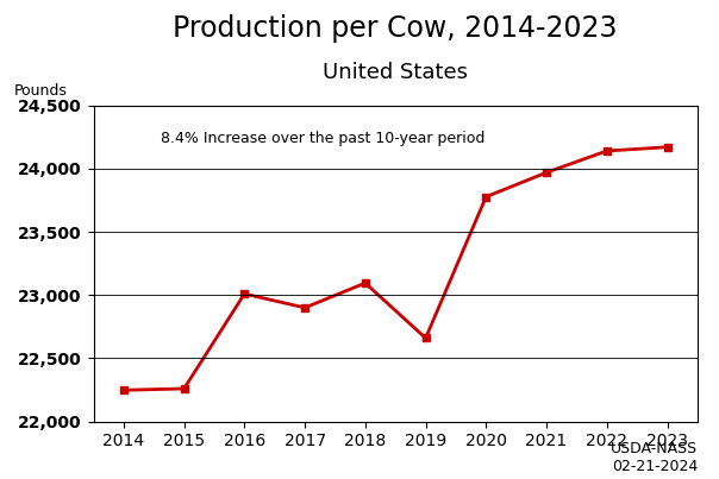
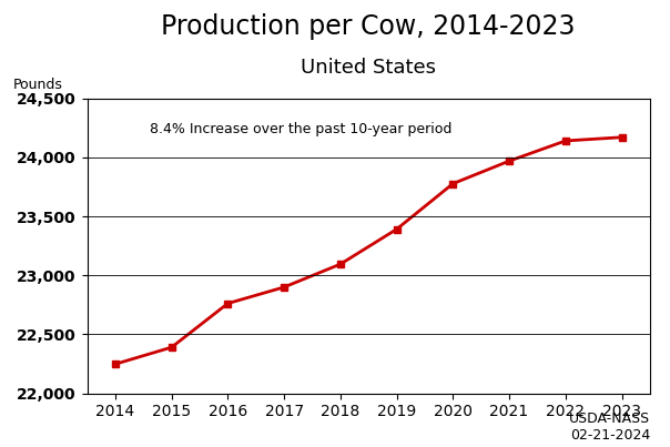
2015: 22,260 -> 22,390
2016: 23,010 -> 22,760
2019: 22,660 -> 23,390
